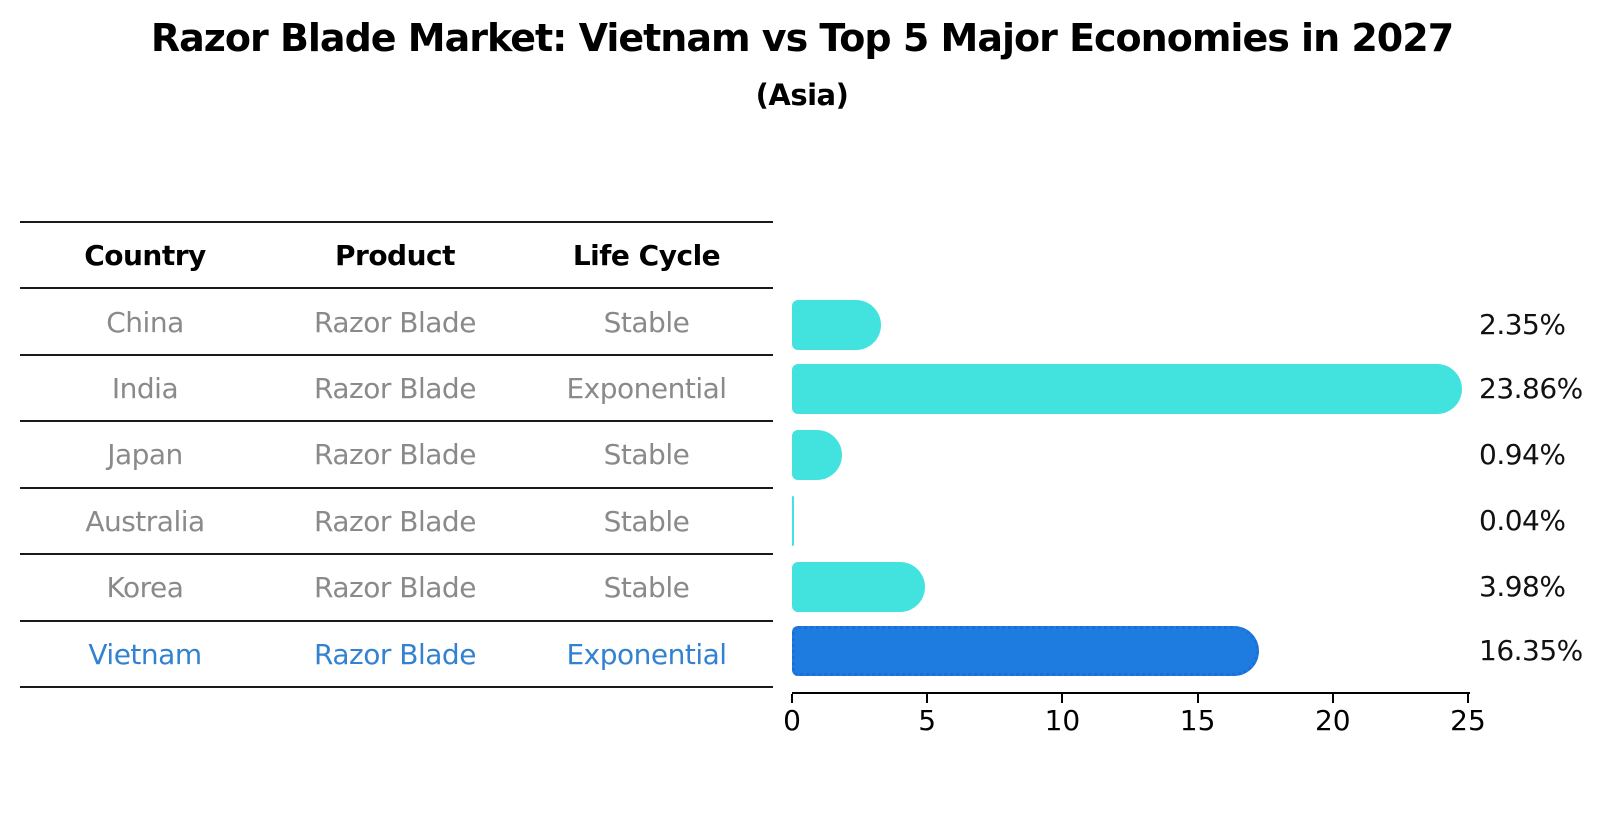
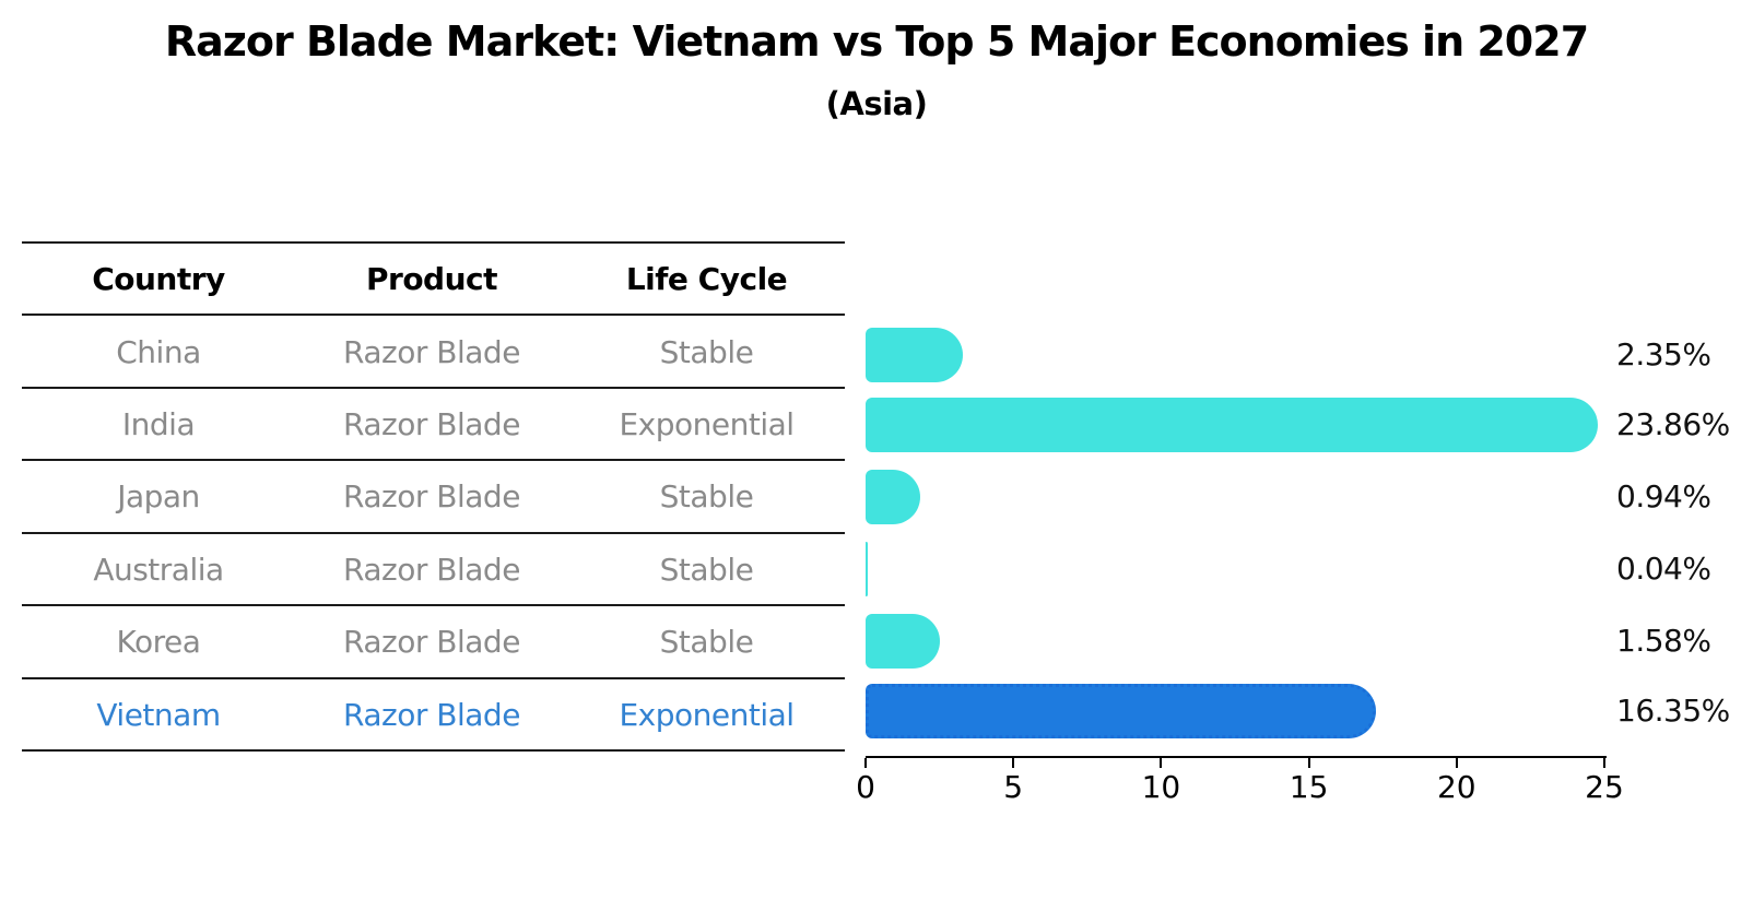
Korea: 3.98% -> 1.58%
